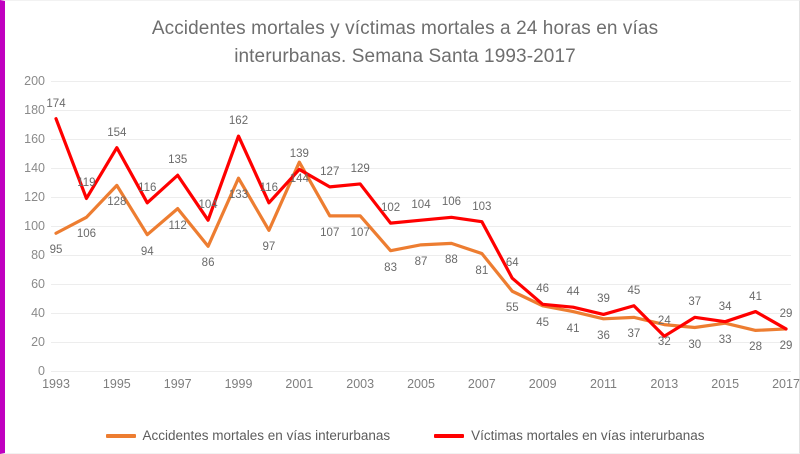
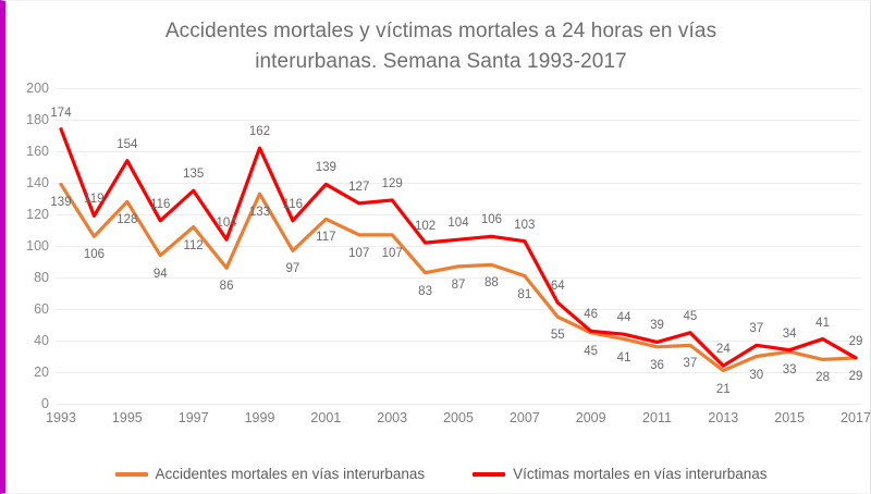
Accidentes mortales en vías interurbanas/1993: 95 -> 139
Accidentes mortales en vías interurbanas/2001: 144 -> 117
Accidentes mortales en vías interurbanas/2013: 32 -> 21
